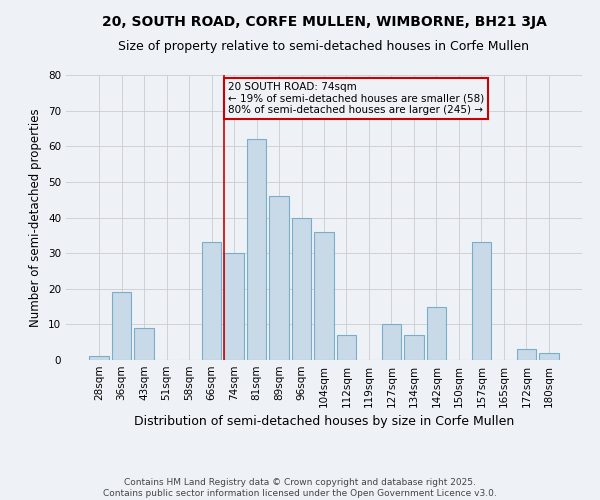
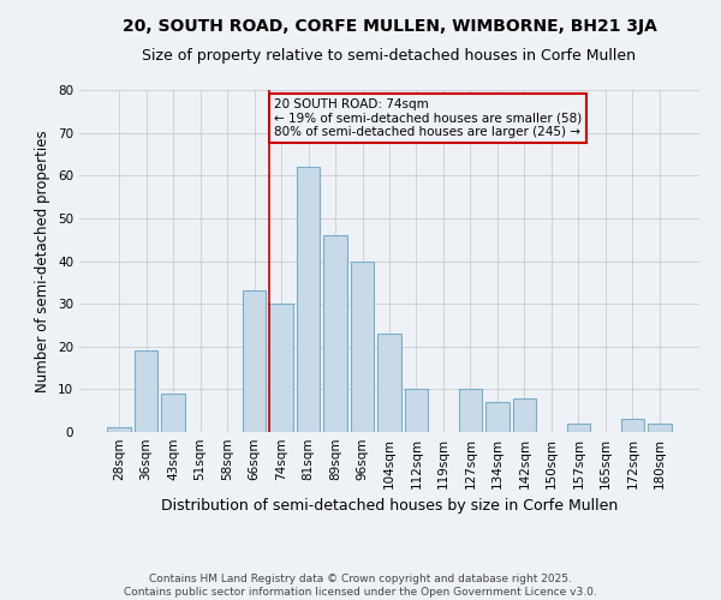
104sqm: 36 -> 23
112sqm: 7 -> 10
142sqm: 15 -> 8
157sqm: 33 -> 2
